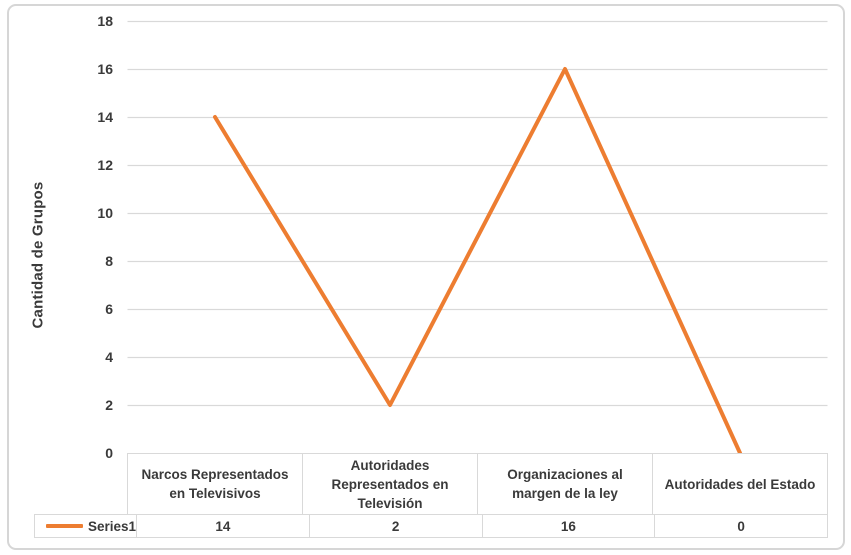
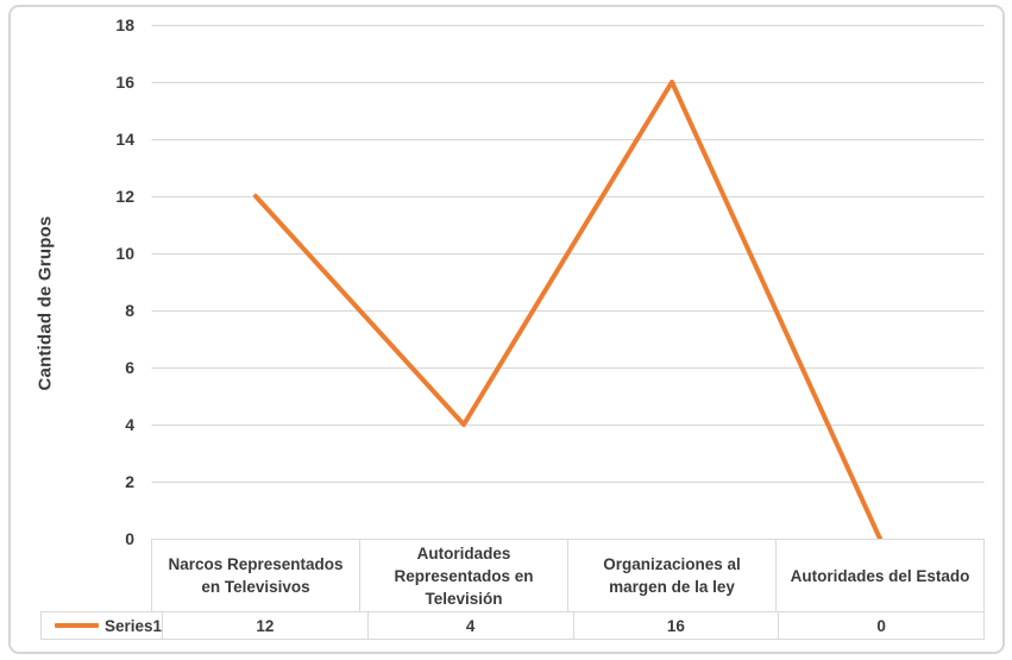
Narcos Representados en Televisivos: 14 -> 12
Autoridades Representados en Televisión: 2 -> 4
